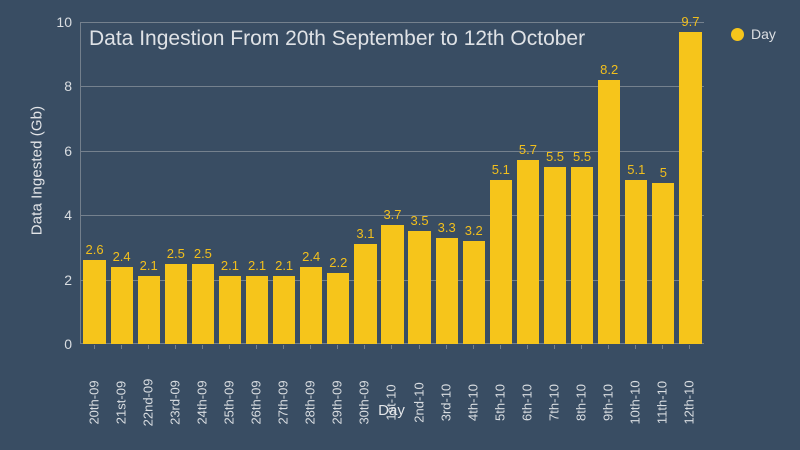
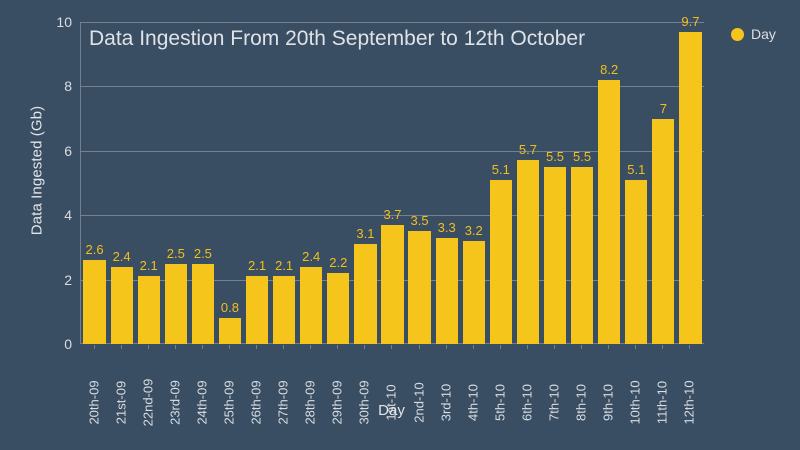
25th-09: 2.1 -> 0.8
11th-10: 5 -> 7
